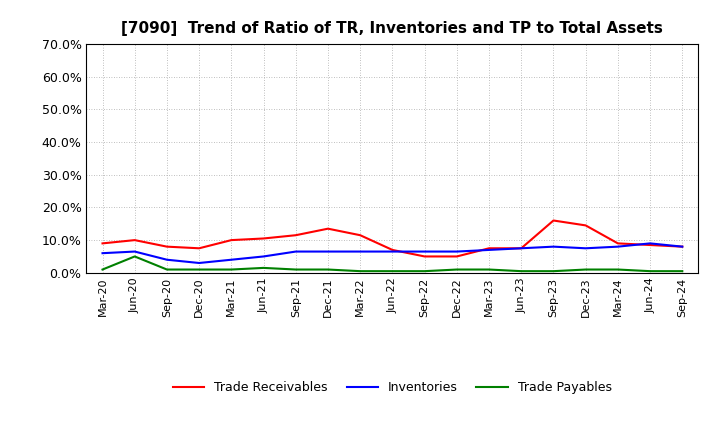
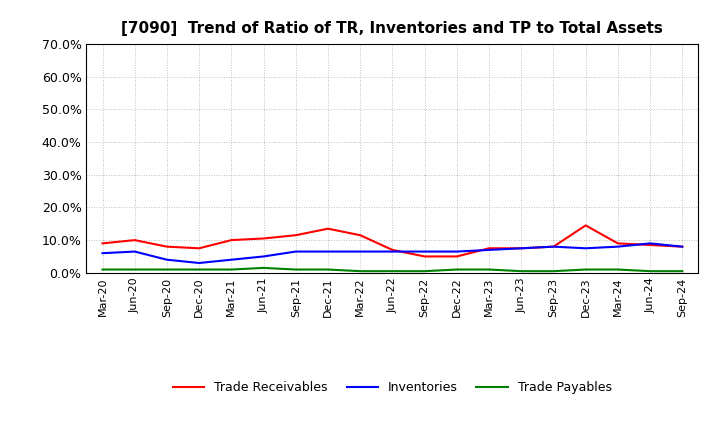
Trade Payables/Jun-20: 5.0% -> 1.0%
Trade Receivables/Sep-23: 16.0% -> 8.0%
